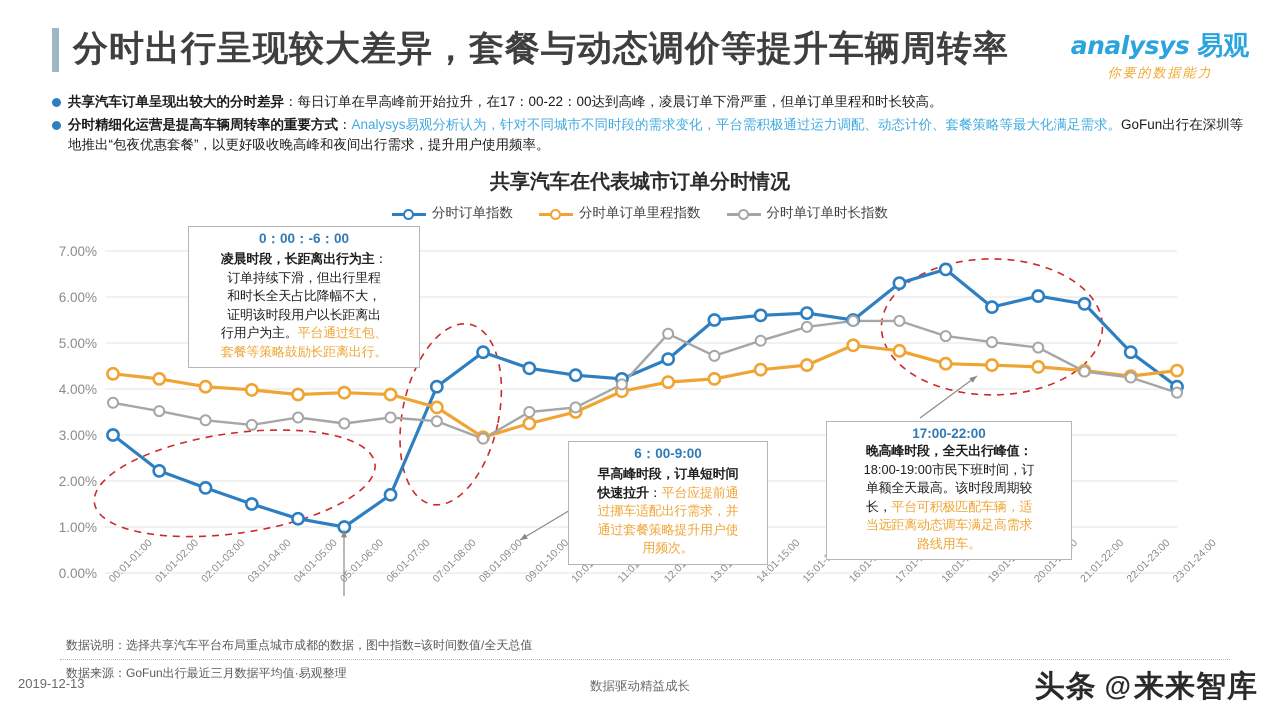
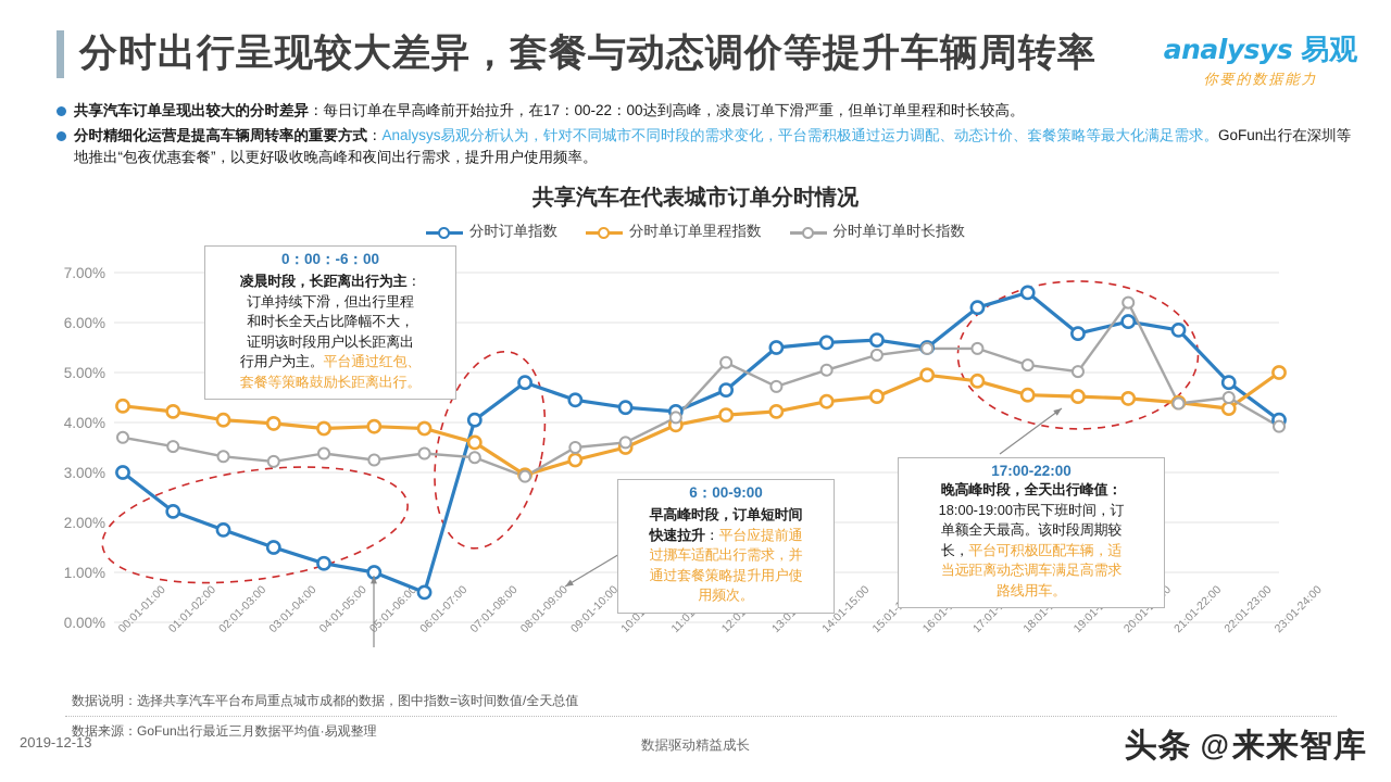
分时订单指数/06:01-07:00: 1.7% -> 0.6%
分时单订单时长指数/20:01-21:00: 4.9% -> 6.4%
分时单订单时长指数/22:01-23:00: 4.2% -> 4.5%
分时单订单里程指数/23:01-24:00: 4.4% -> 5.0%
